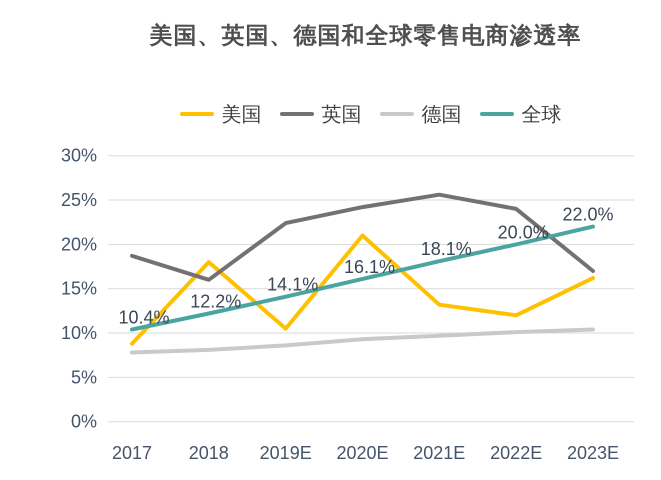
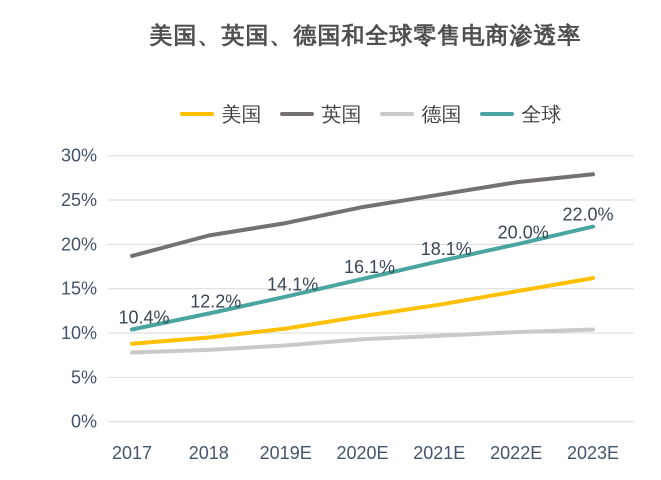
美国/2018: 18% -> 10%
英国/2018: 16% -> 21%
美国/2020E: 21% -> 12%
美国/2022E: 12% -> 15%
英国/2022E: 24% -> 27%
英国/2023E: 17% -> 28%
